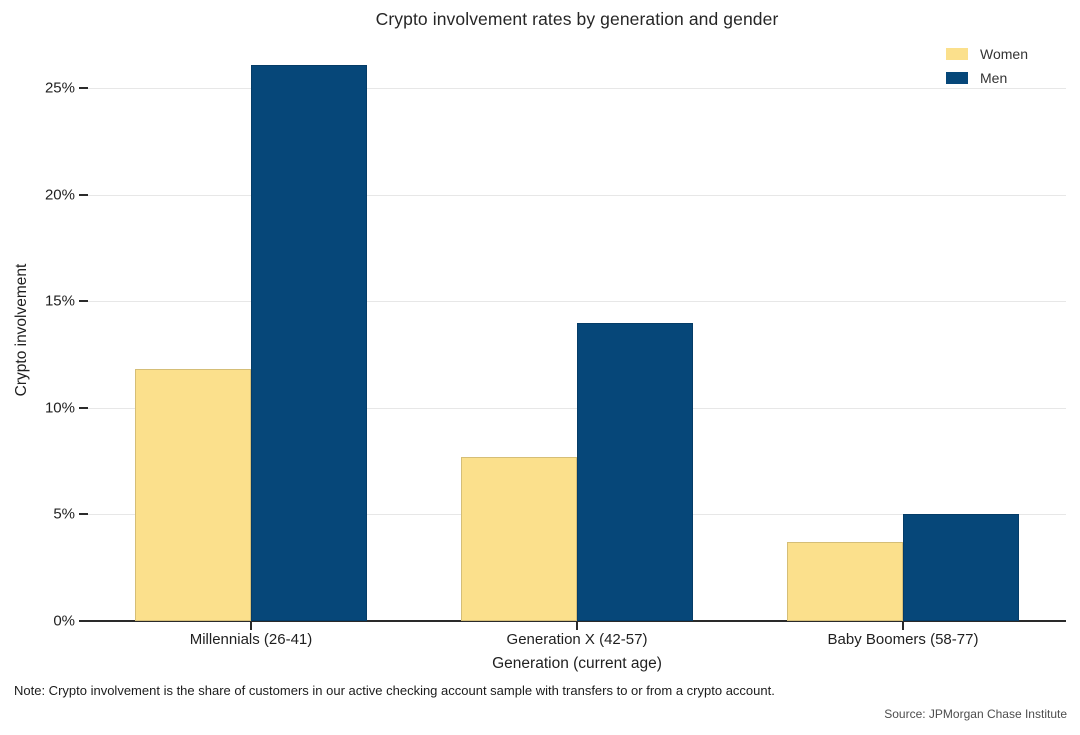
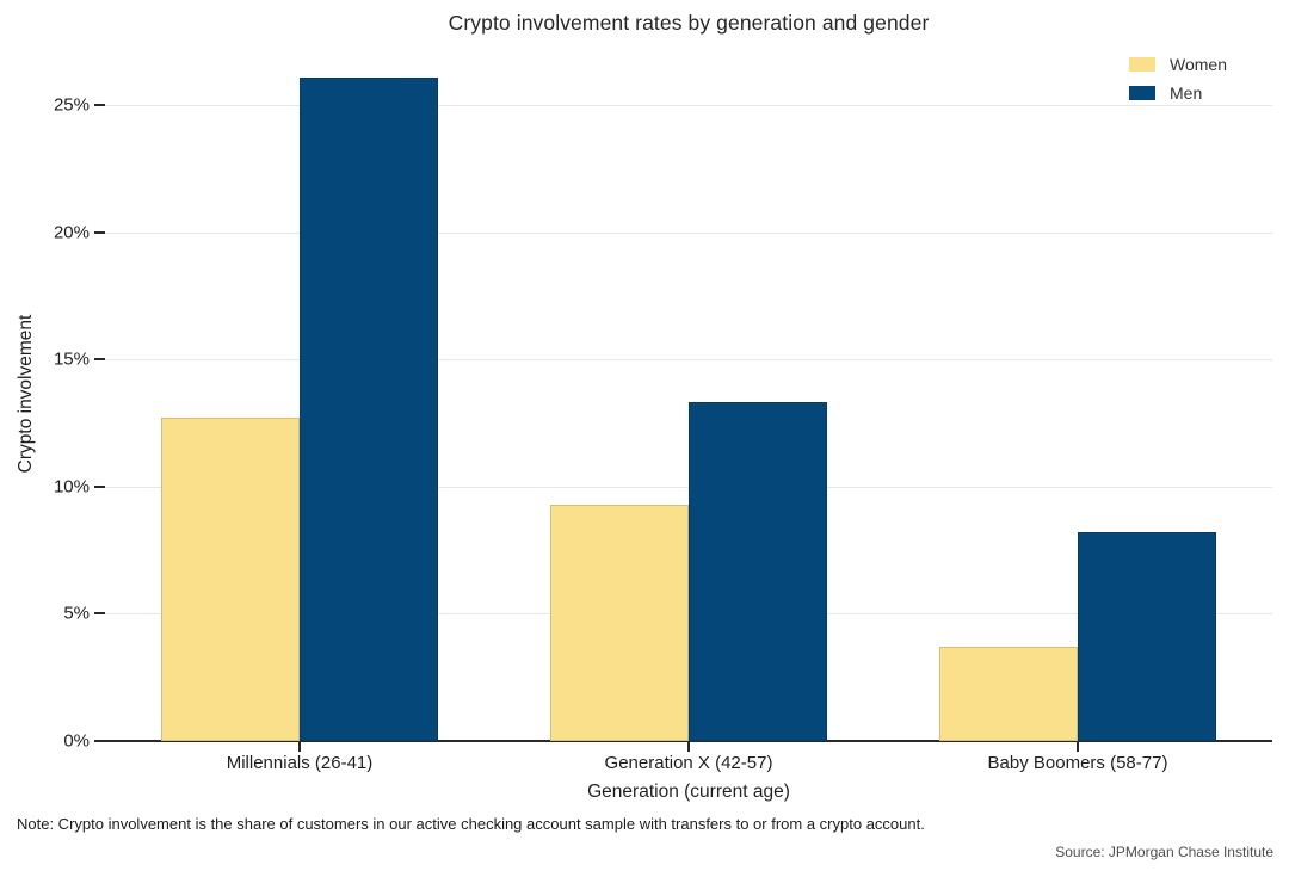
Women/Millennials (26-41): 11.8% -> 12.7%
Women/Generation X (42-57): 7.7% -> 9.3%
Men/Generation X (42-57): 14.0% -> 13.3%
Men/Baby Boomers (58-77): 5.0% -> 8.2%
